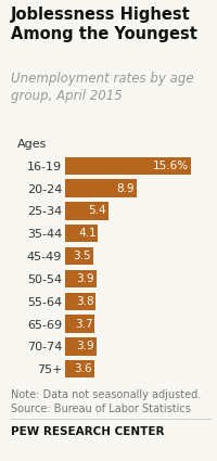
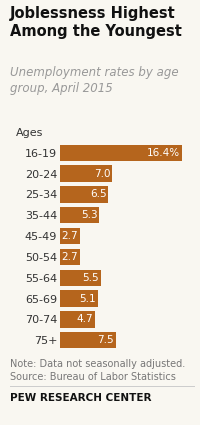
16-19: 15.6% -> 16.4%
20-24: 8.9 -> 7.0
25-34: 5.4 -> 6.5
35-44: 4.1 -> 5.3
45-49: 3.5 -> 2.7
50-54: 3.9 -> 2.7
55-64: 3.8 -> 5.5
65-69: 3.7 -> 5.1
70-74: 3.9 -> 4.7
75+: 3.6 -> 7.5
